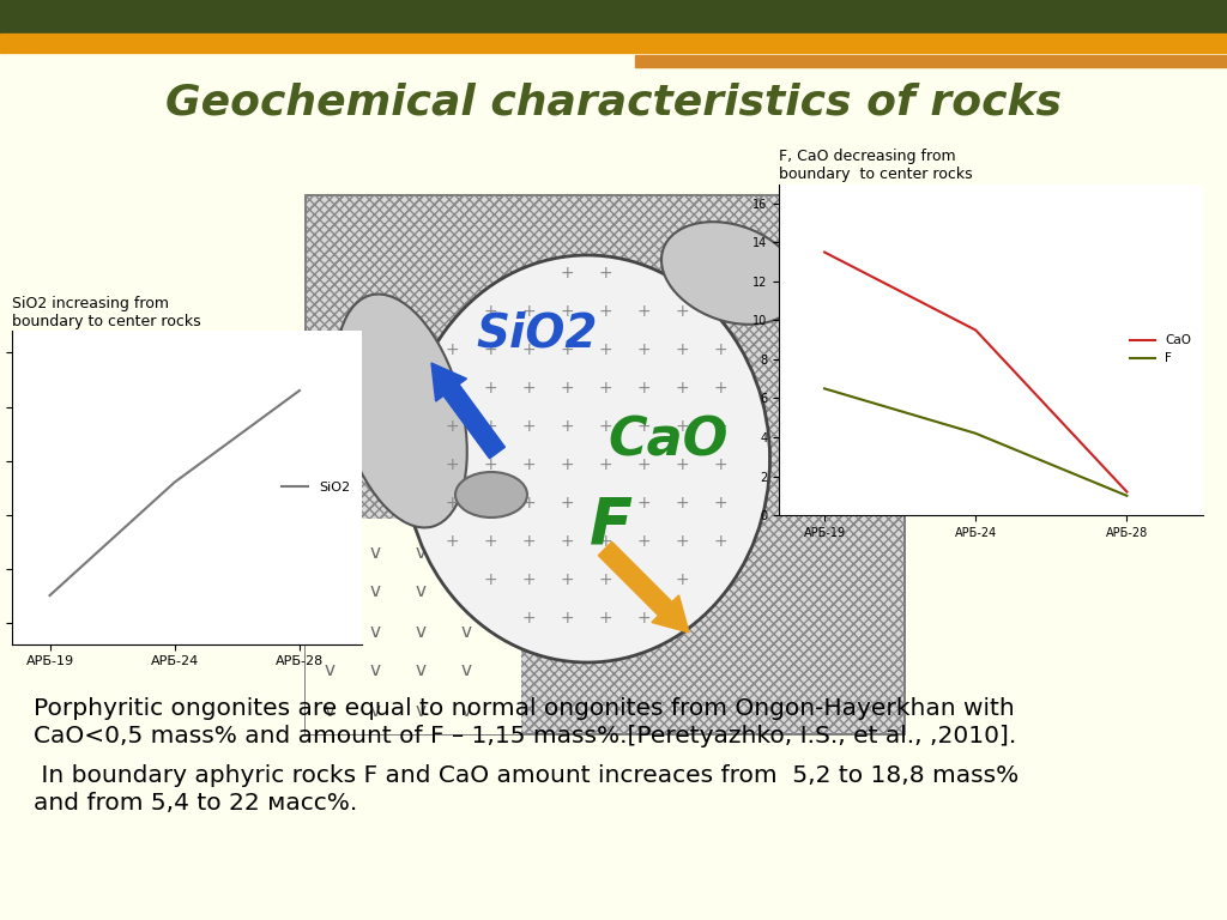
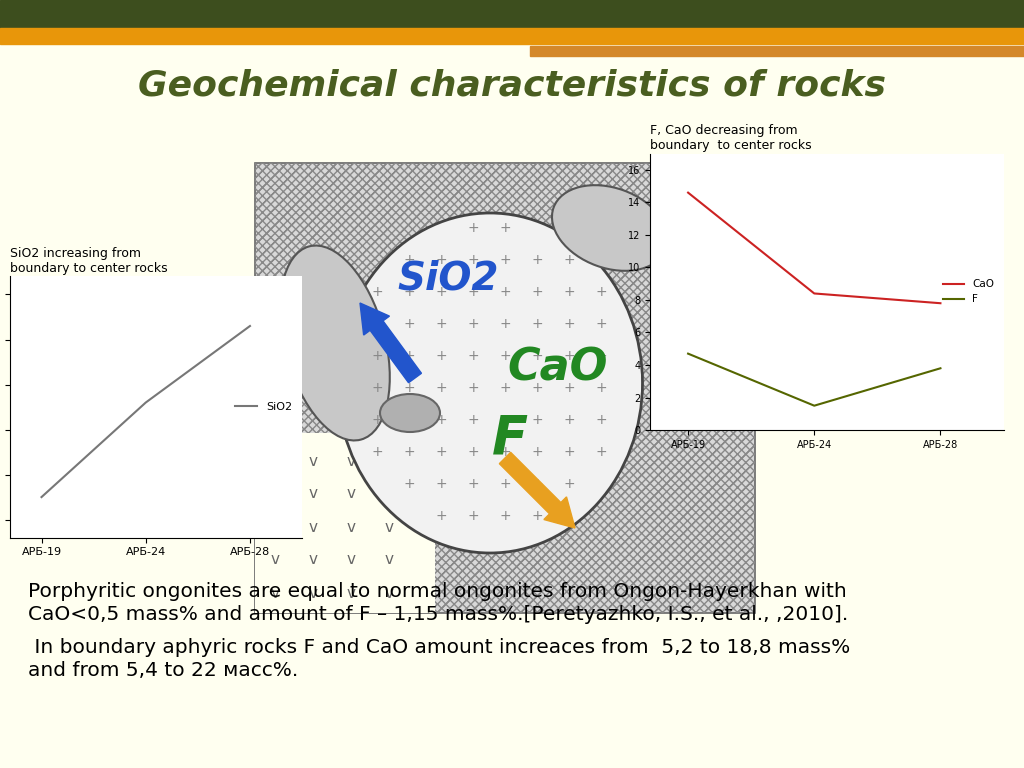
F, CaO decreasing from boundary to center rocks/CaO/АРБ-19: 13.5 -> 14.6
F, CaO decreasing from boundary to center rocks/F/АРБ-19: 6.5 -> 4.7
F, CaO decreasing from boundary to center rocks/CaO/АРБ-24: 9.5 -> 8.4
F, CaO decreasing from boundary to center rocks/F/АРБ-24: 4.2 -> 1.5
F, CaO decreasing from boundary to center rocks/CaO/АРБ-28: 1.2 -> 7.8
F, CaO decreasing from boundary to center rocks/F/АРБ-28: 1.0 -> 3.8
